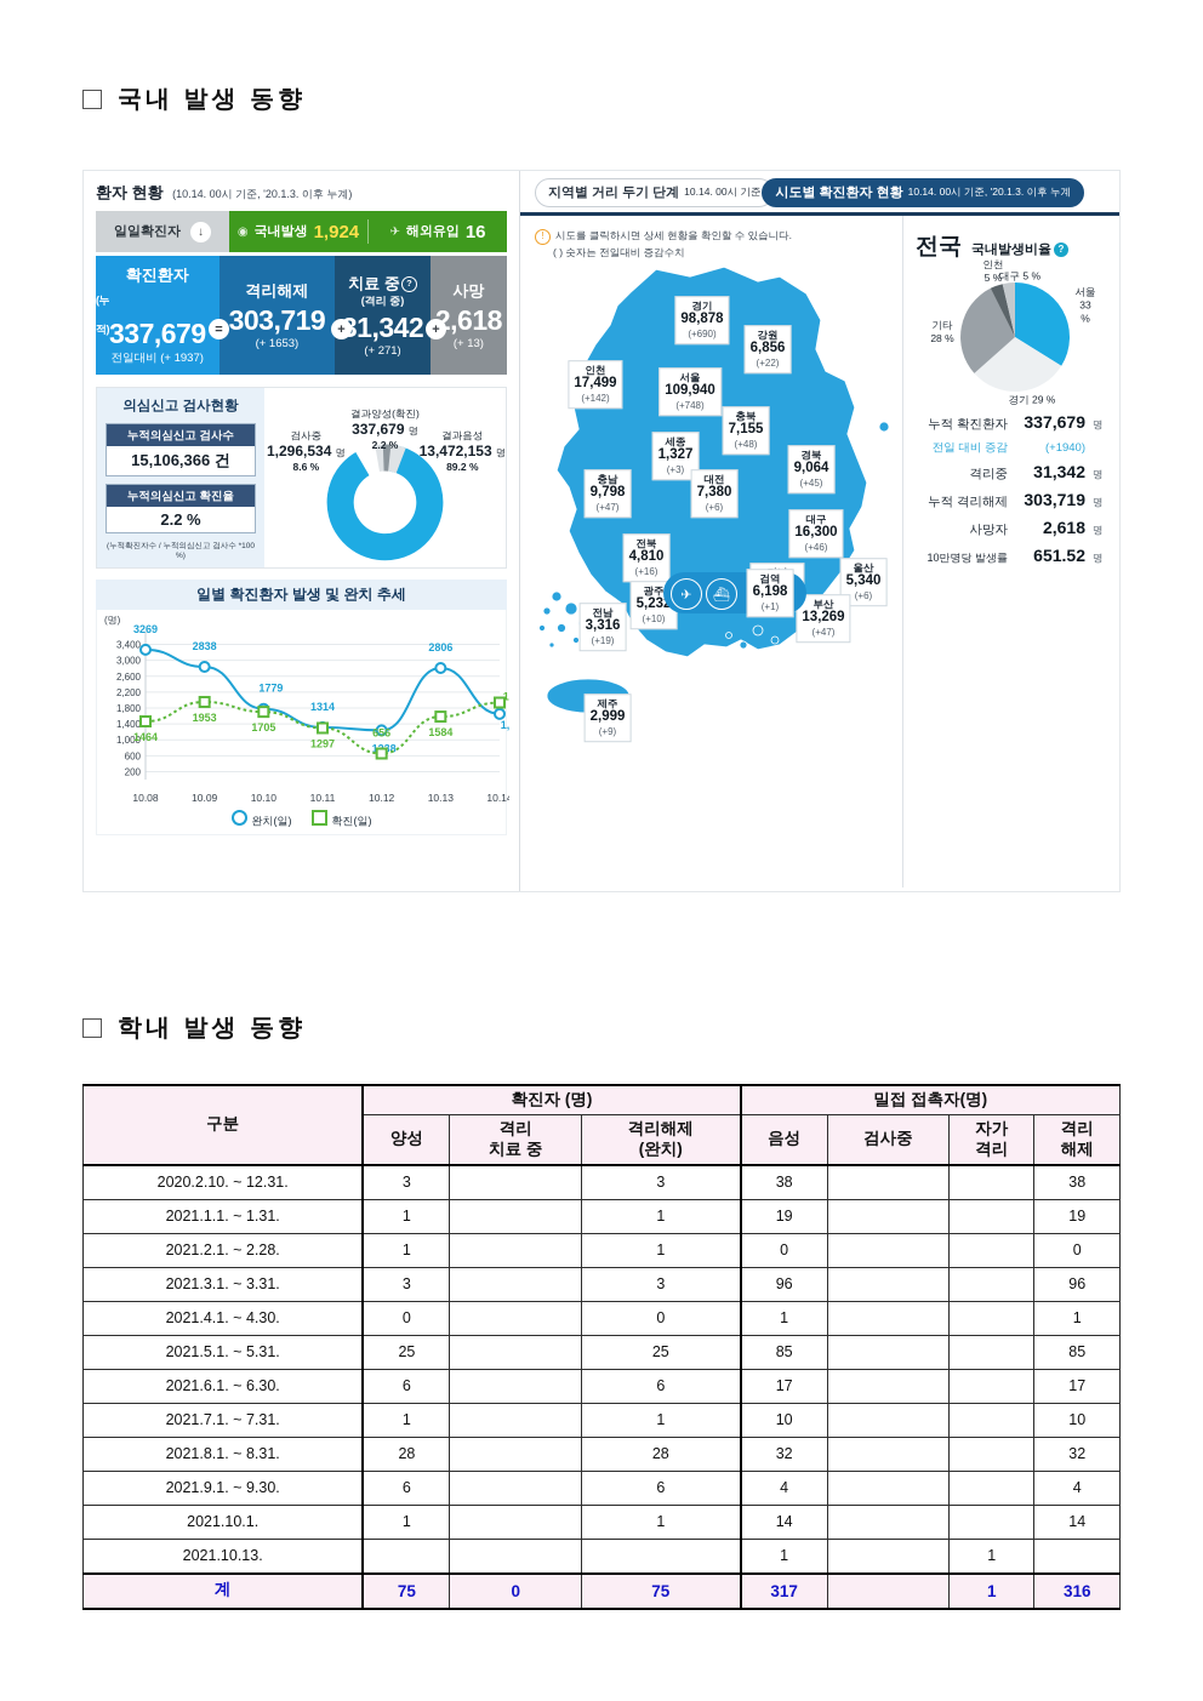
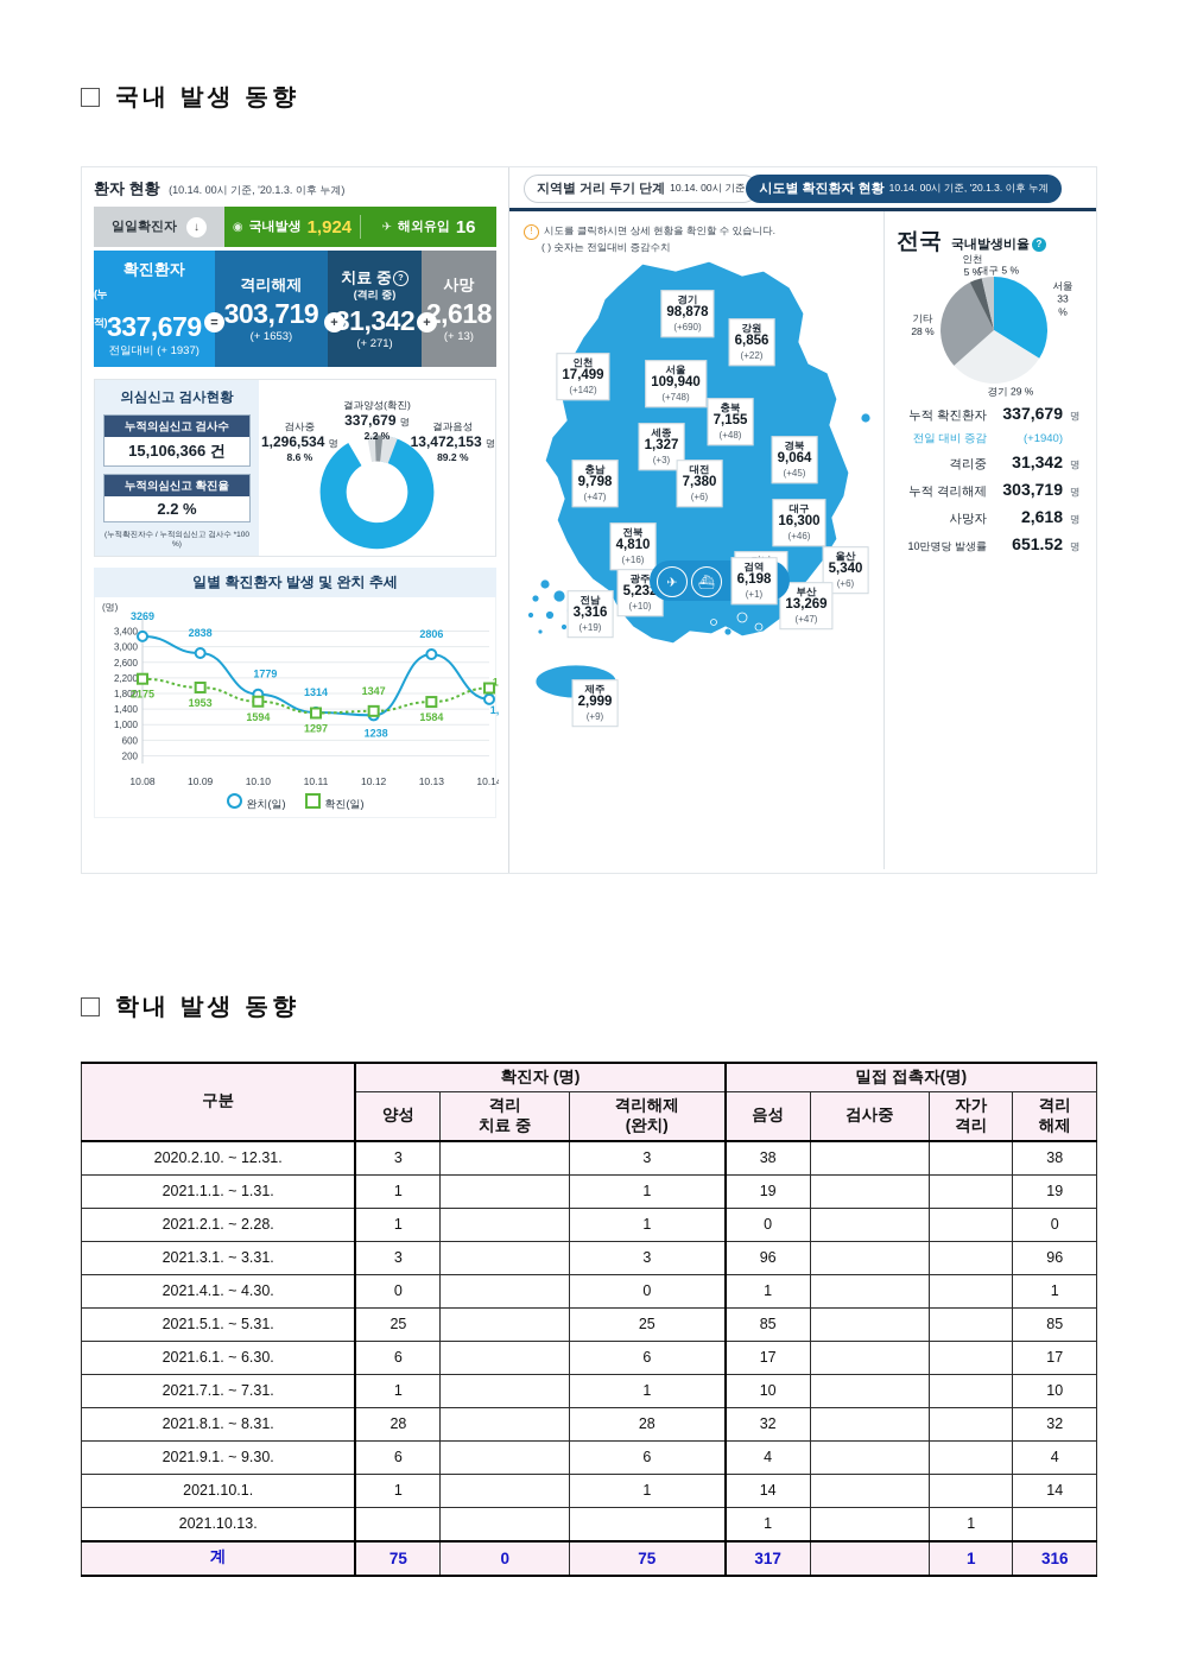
일별 확진환자 발생 및 완치 추세/확진(일)/10.08: 1464 -> 2175
일별 확진환자 발생 및 완치 추세/확진(일)/10.10: 1705 -> 1594
일별 확진환자 발생 및 완치 추세/확진(일)/10.12: 656 -> 1347
